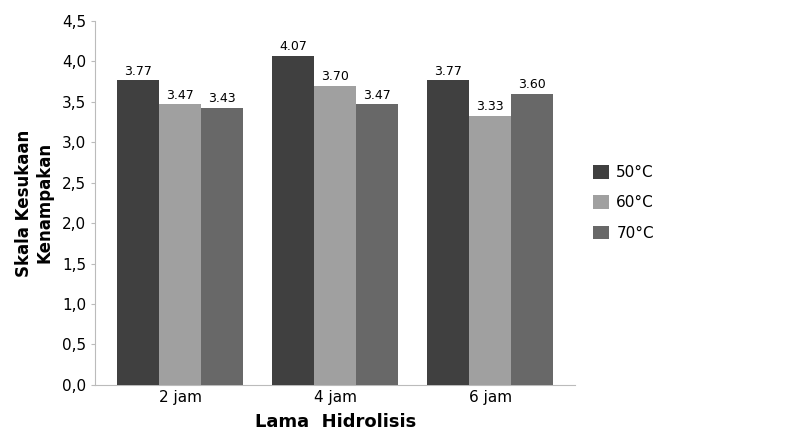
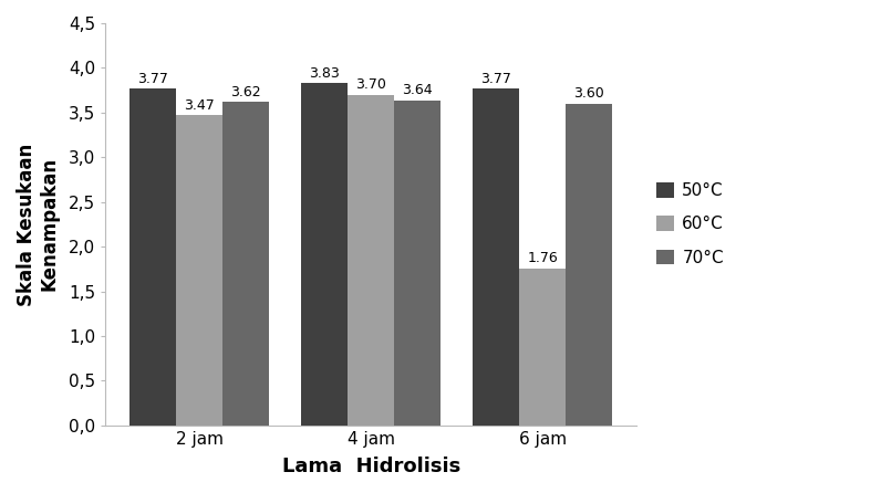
70°C/2 jam: 3.43 -> 3.62
50°C/4 jam: 4.07 -> 3.83
70°C/4 jam: 3.47 -> 3.64
60°C/6 jam: 3.33 -> 1.76
